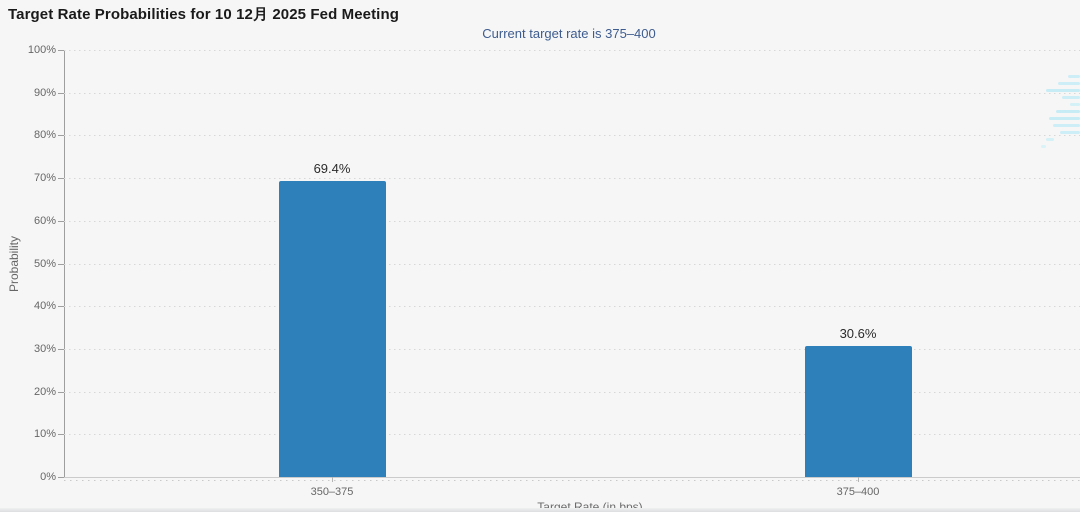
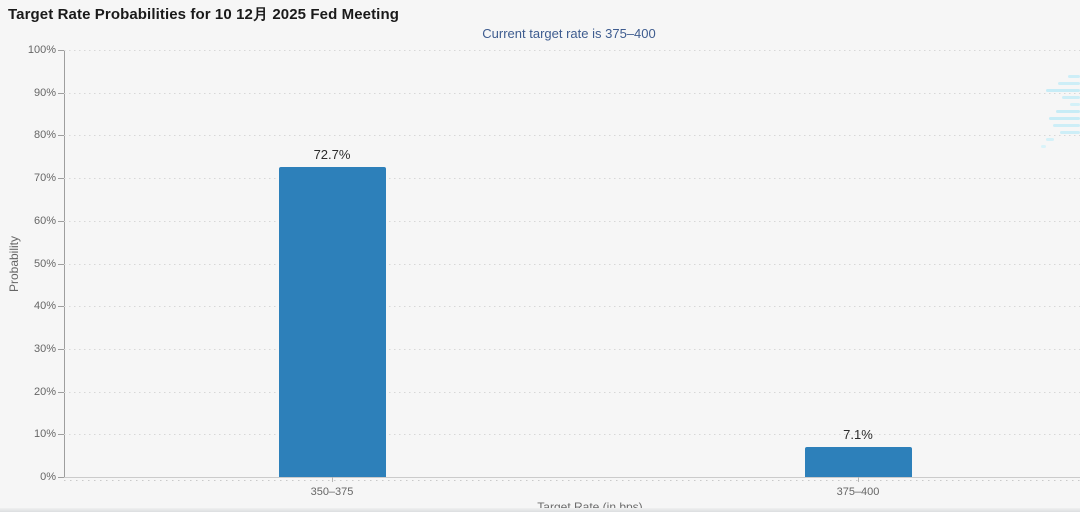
350–375: 69.4% -> 72.7%
375–400: 30.6% -> 7.1%
